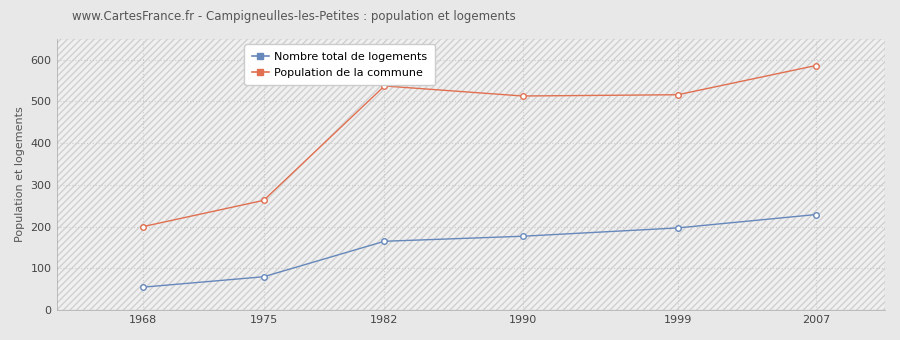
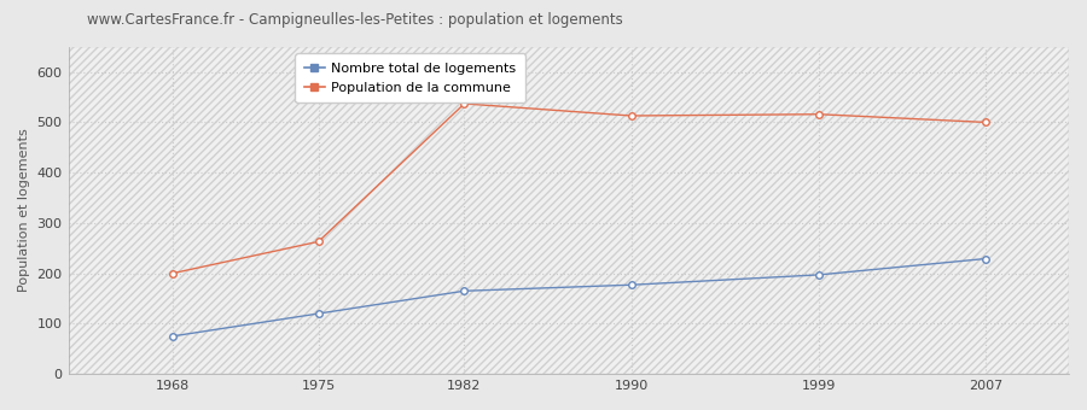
Nombre total de logements/1968: 55 -> 75
Nombre total de logements/1975: 80 -> 120
Population de la commune/2007: 586 -> 500
